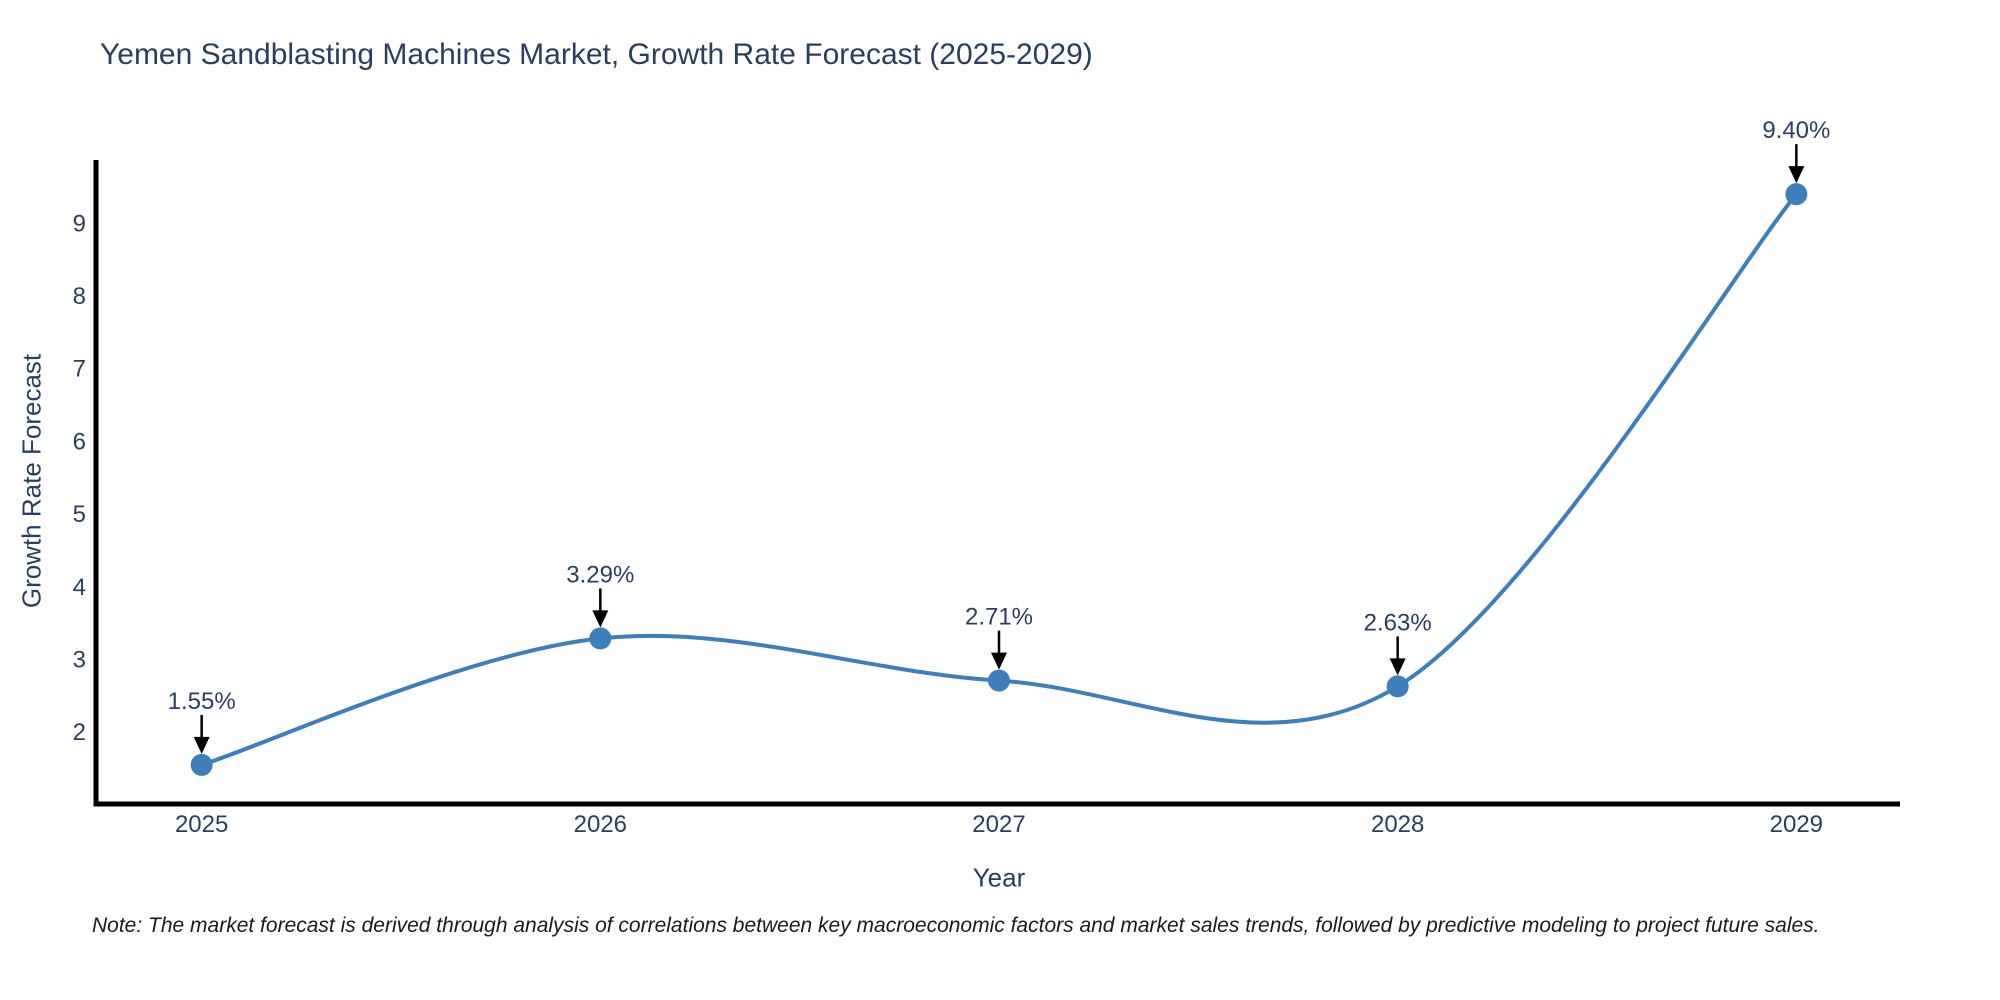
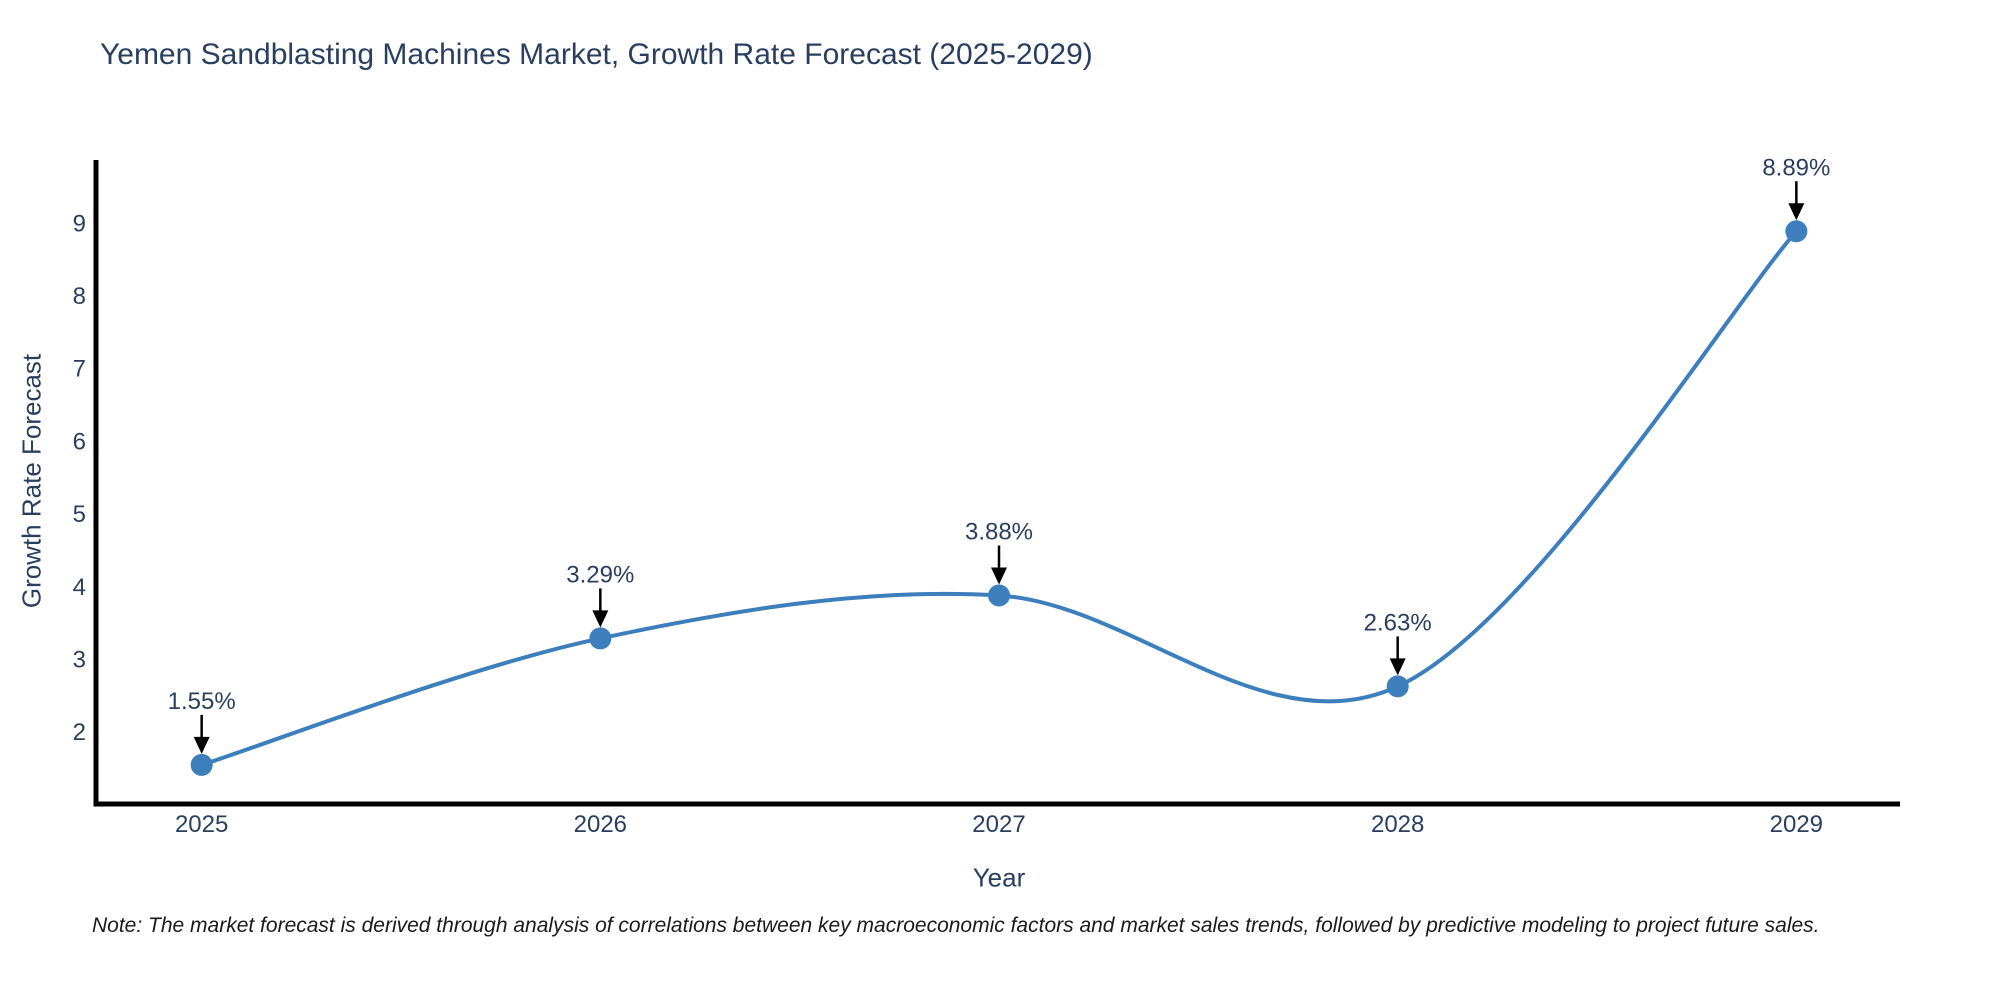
2027: 2.71% -> 3.88%
2029: 9.40% -> 8.89%
